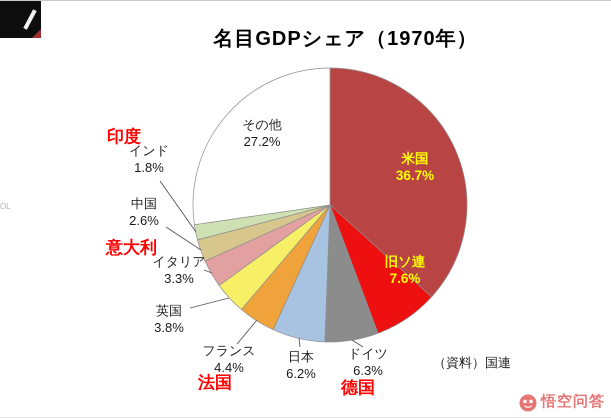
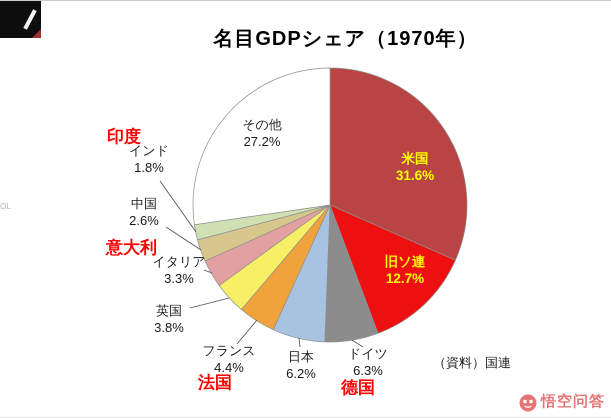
米国: 36.7% -> 31.6%
旧ソ連: 7.6% -> 12.7%
